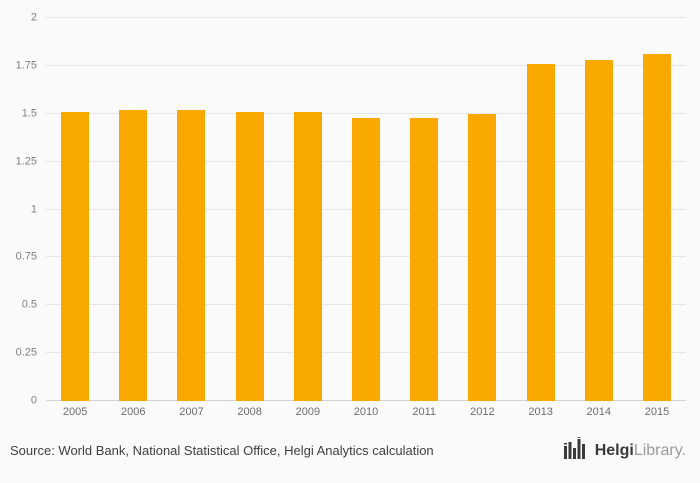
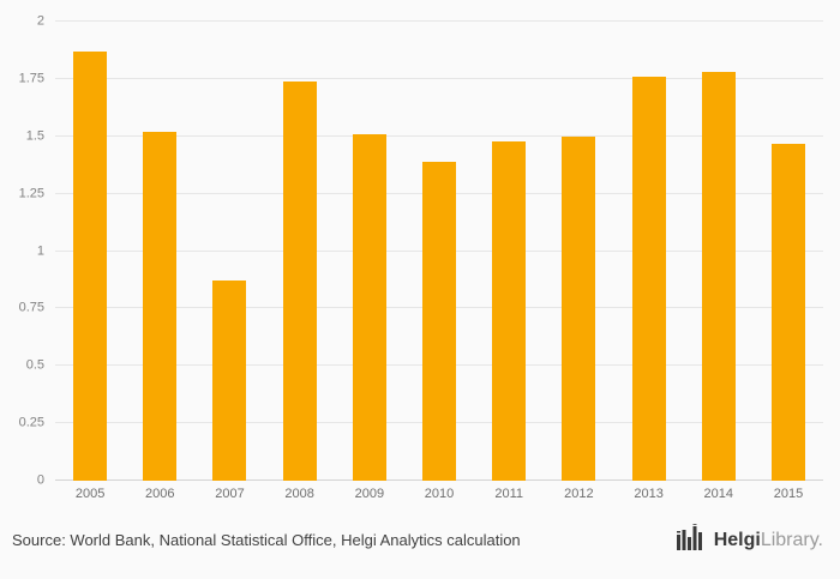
2005: 1.51 -> 1.87
2007: 1.52 -> 0.87
2008: 1.51 -> 1.74
2010: 1.48 -> 1.39
2015: 1.81 -> 1.47
